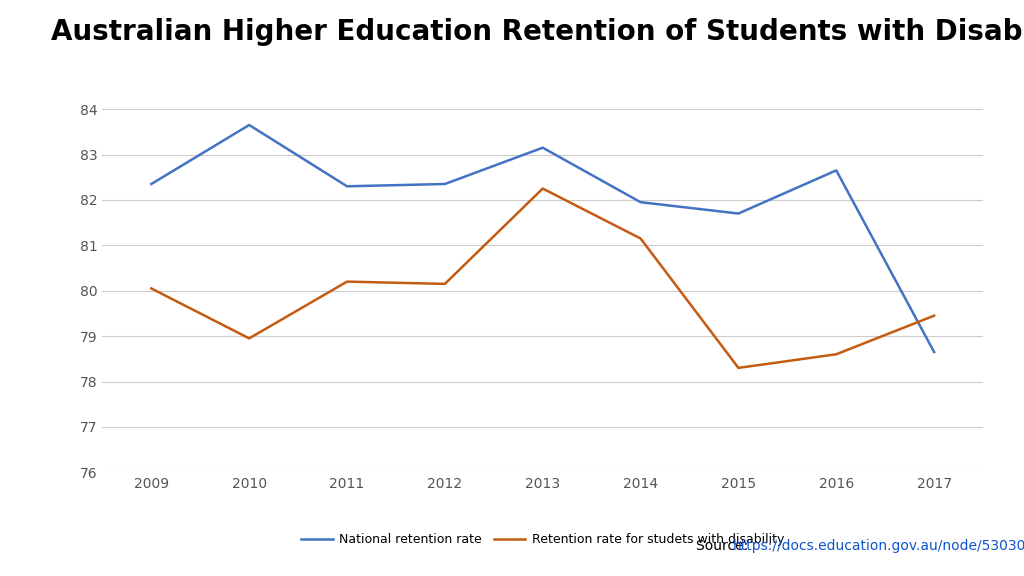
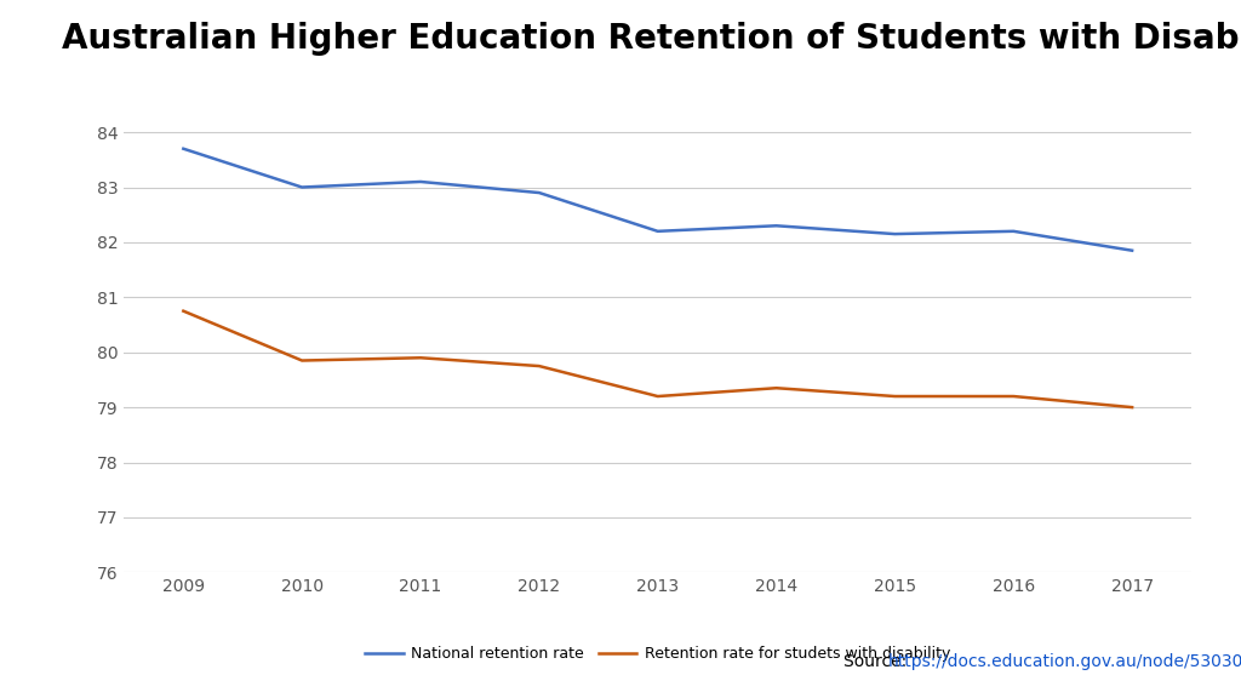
National retention rate/2009: 82.35 -> 83.70
Retention rate for studets with disability/2009: 80.05 -> 80.75
National retention rate/2010: 83.65 -> 83.00
Retention rate for studets with disability/2010: 78.95 -> 79.85
National retention rate/2011: 82.30 -> 83.10
Retention rate for studets with disability/2011: 80.20 -> 79.90
National retention rate/2012: 82.35 -> 82.90
Retention rate for studets with disability/2012: 80.15 -> 79.75
National retention rate/2013: 83.15 -> 82.20
Retention rate for studets with disability/2013: 82.25 -> 79.20
National retention rate/2014: 81.95 -> 82.30
Retention rate for studets with disability/2014: 81.15 -> 79.35
National retention rate/2015: 81.70 -> 82.15
Retention rate for studets with disability/2015: 78.30 -> 79.20
National retention rate/2016: 82.65 -> 82.20
Retention rate for studets with disability/2016: 78.60 -> 79.20
National retention rate/2017: 78.65 -> 81.85
Retention rate for studets with disability/2017: 79.45 -> 79.00
